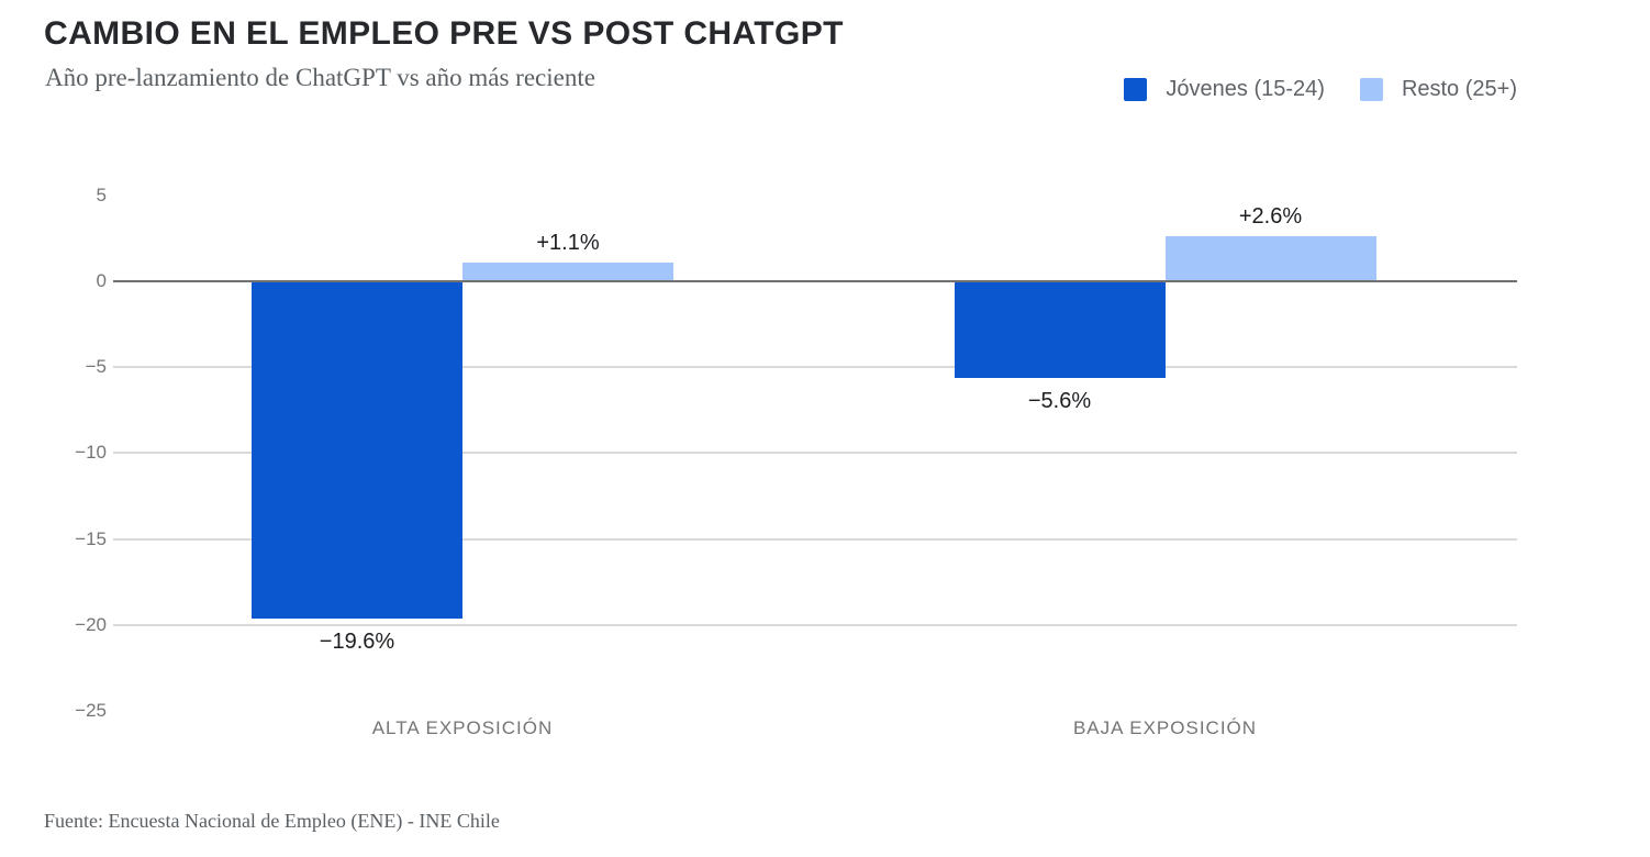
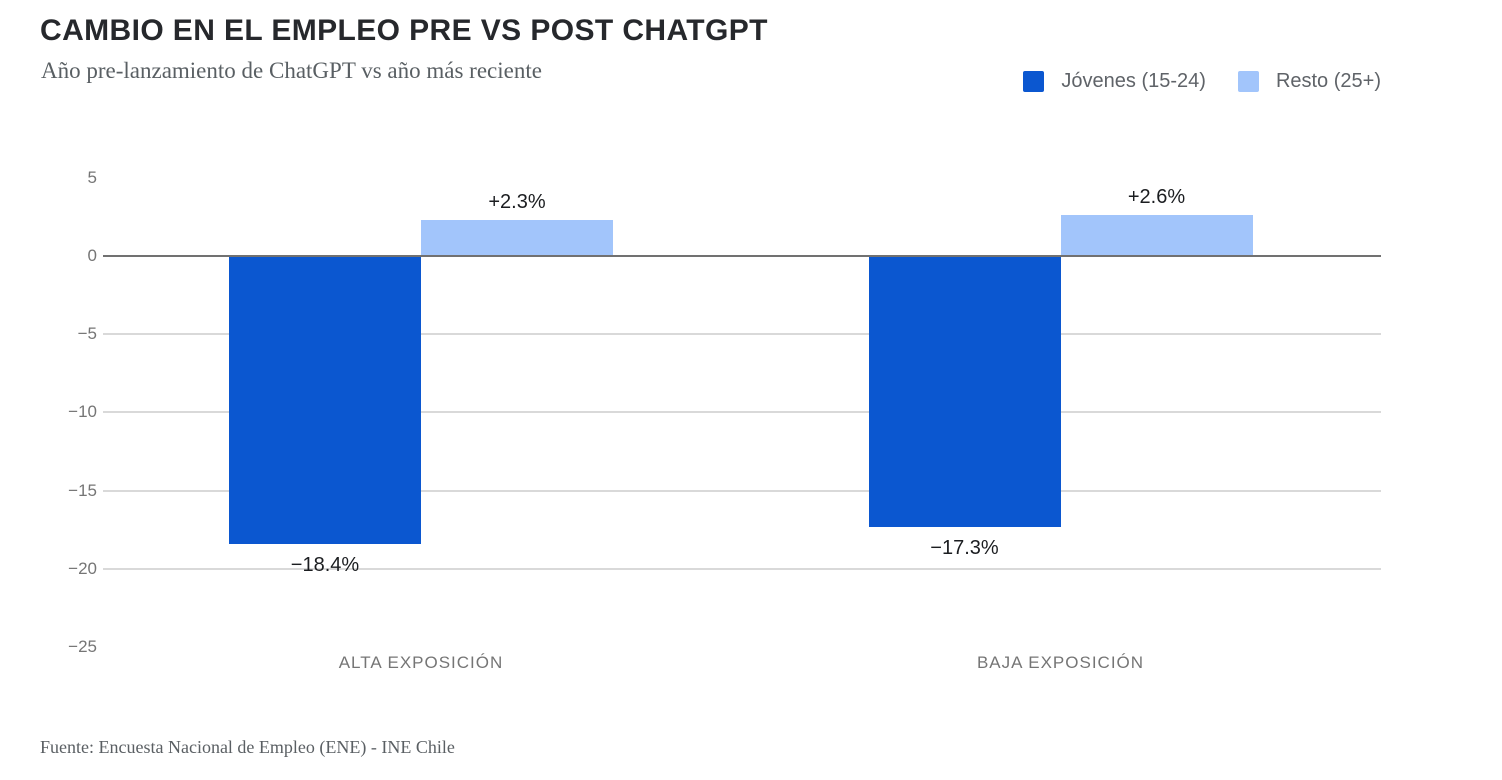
Jóvenes (15-24)/ALTA EXPOSICIÓN: −19.6% -> −18.4%
Resto (25+)/ALTA EXPOSICIÓN: +1.1% -> +2.3%
Jóvenes (15-24)/BAJA EXPOSICIÓN: −5.6% -> −17.3%
